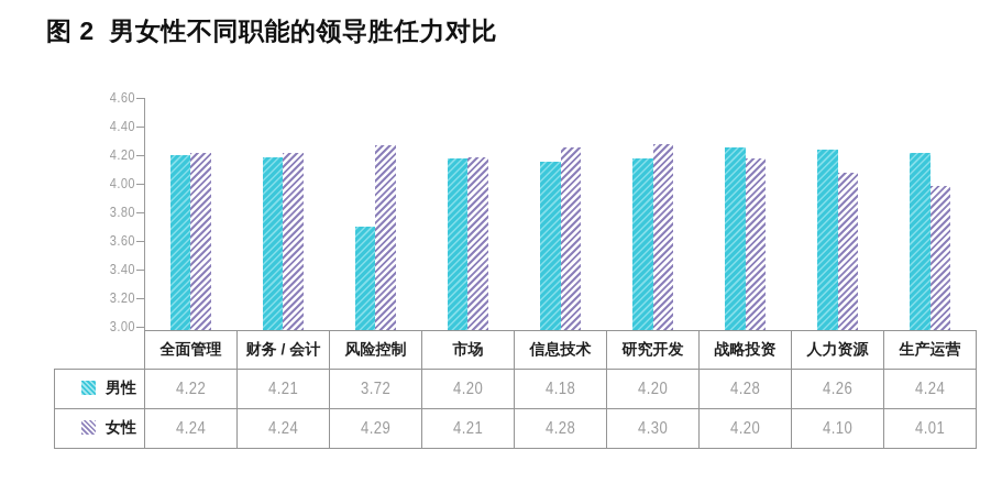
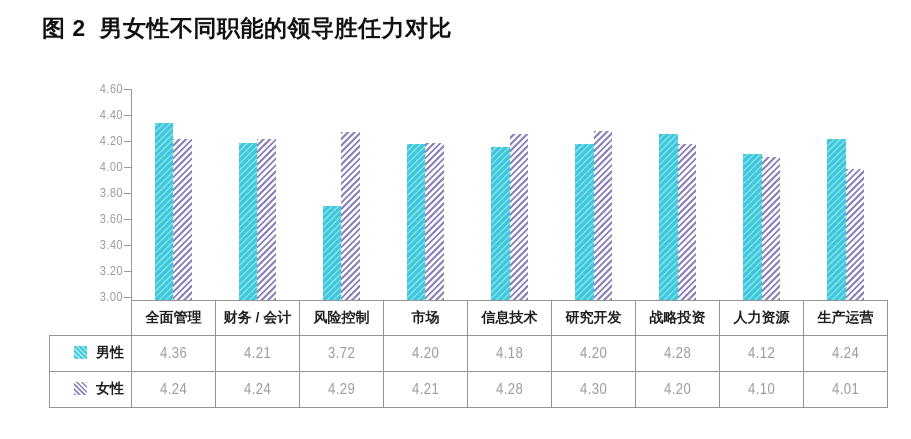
男性/全面管理: 4.22 -> 4.36
男性/人力资源: 4.26 -> 4.12
